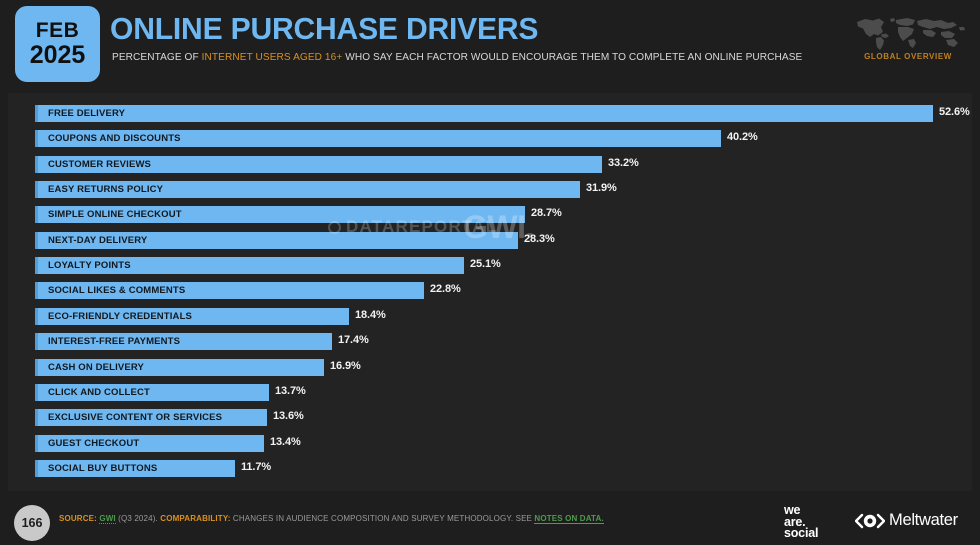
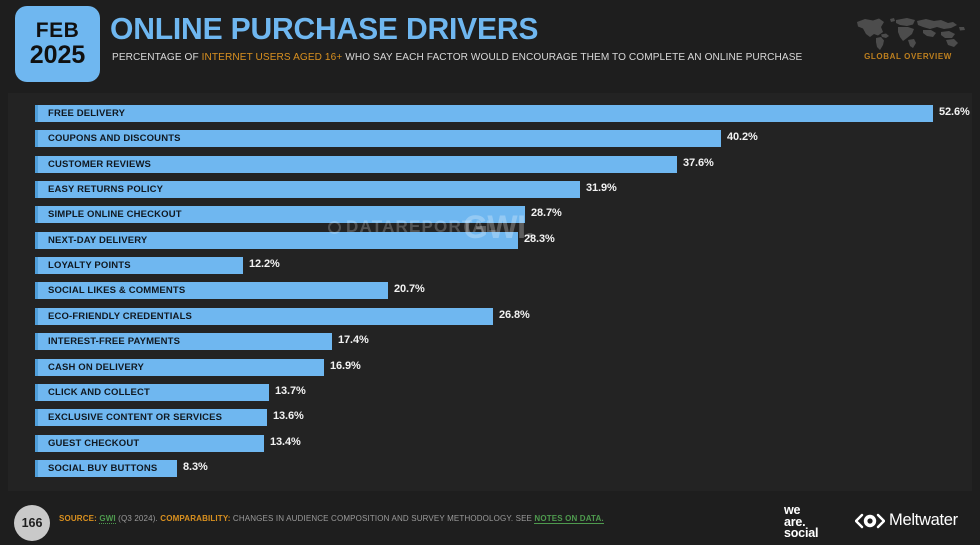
CUSTOMER REVIEWS: 33.2% -> 37.6%
LOYALTY POINTS: 25.1% -> 12.2%
SOCIAL LIKES & COMMENTS: 22.8% -> 20.7%
ECO-FRIENDLY CREDENTIALS: 18.4% -> 26.8%
SOCIAL BUY BUTTONS: 11.7% -> 8.3%
